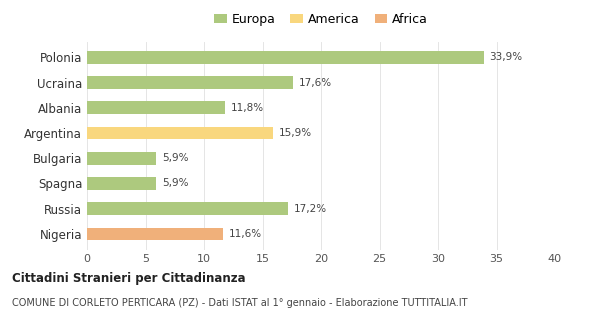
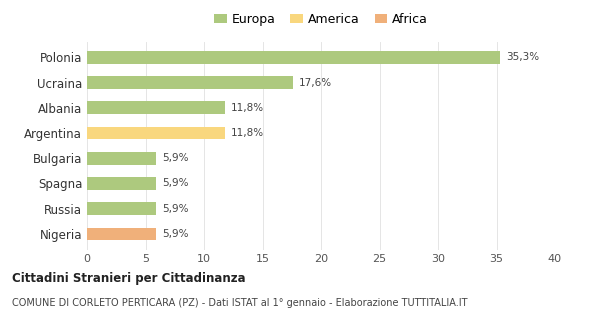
Polonia: 33,9% -> 35,3%
Argentina: 15,9% -> 11,8%
Russia: 17,2% -> 5,9%
Nigeria: 11,6% -> 5,9%
